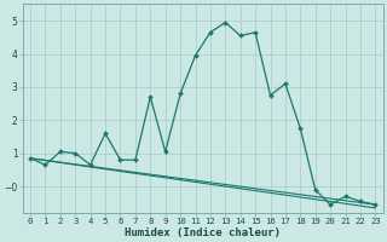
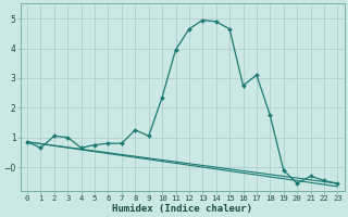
5: 1.60 -> 0.75
8: 2.70 -> 1.25
10: 2.80 -> 2.35
14: 4.55 -> 4.90
